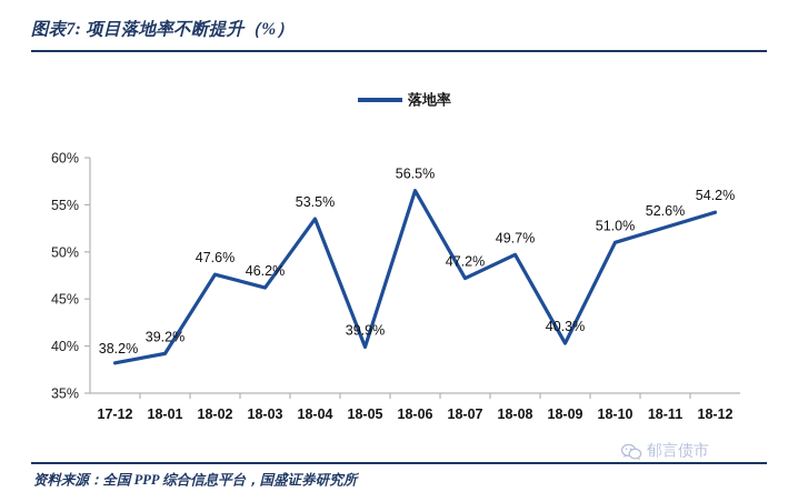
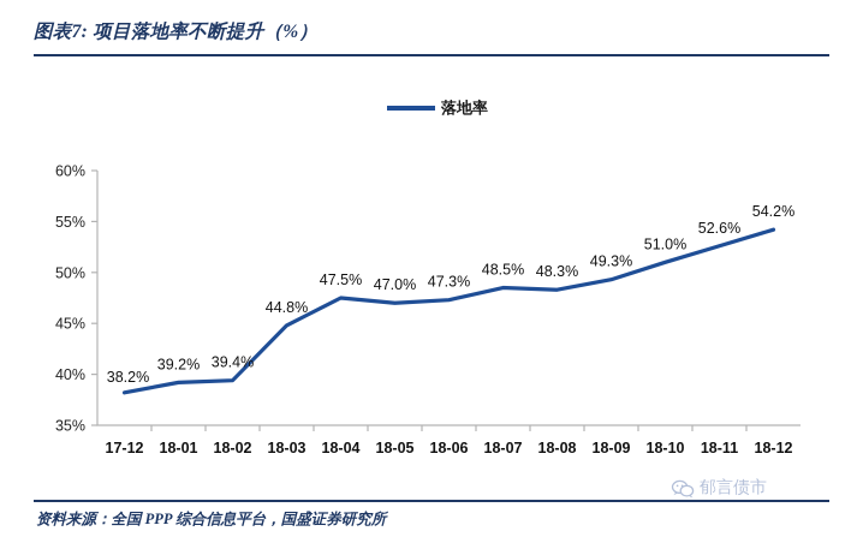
18-02: 47.6% -> 39.4%
18-03: 46.2% -> 44.8%
18-04: 53.5% -> 47.5%
18-05: 39.9% -> 47.0%
18-06: 56.5% -> 47.3%
18-07: 47.2% -> 48.5%
18-08: 49.7% -> 48.3%
18-09: 40.3% -> 49.3%
